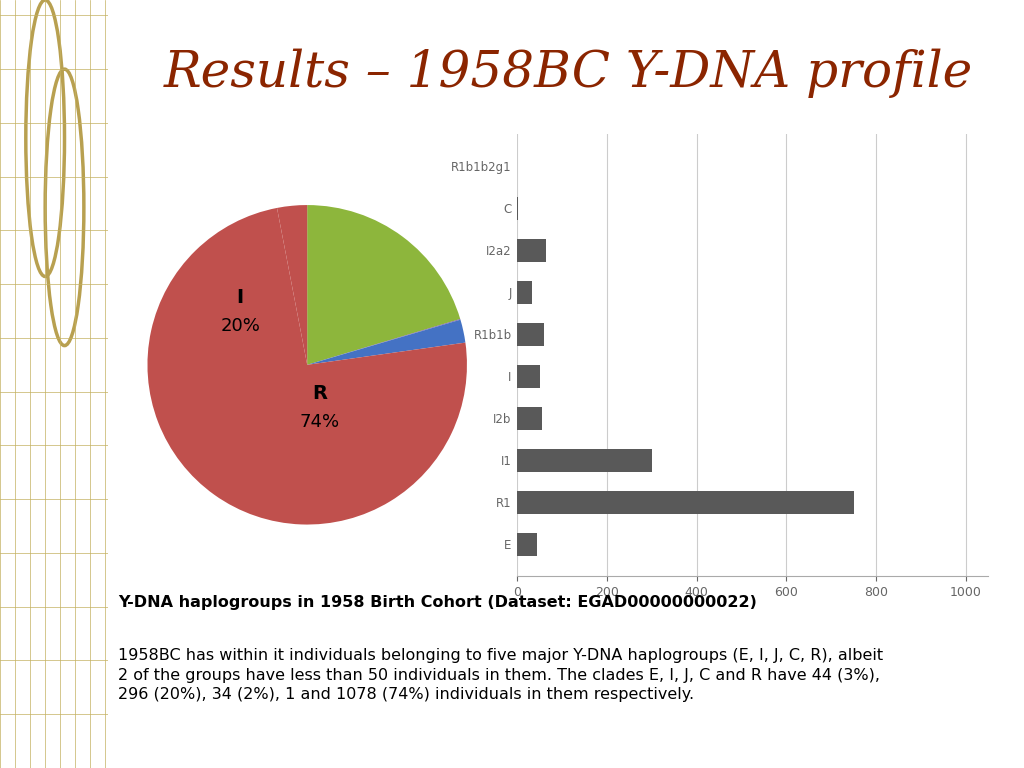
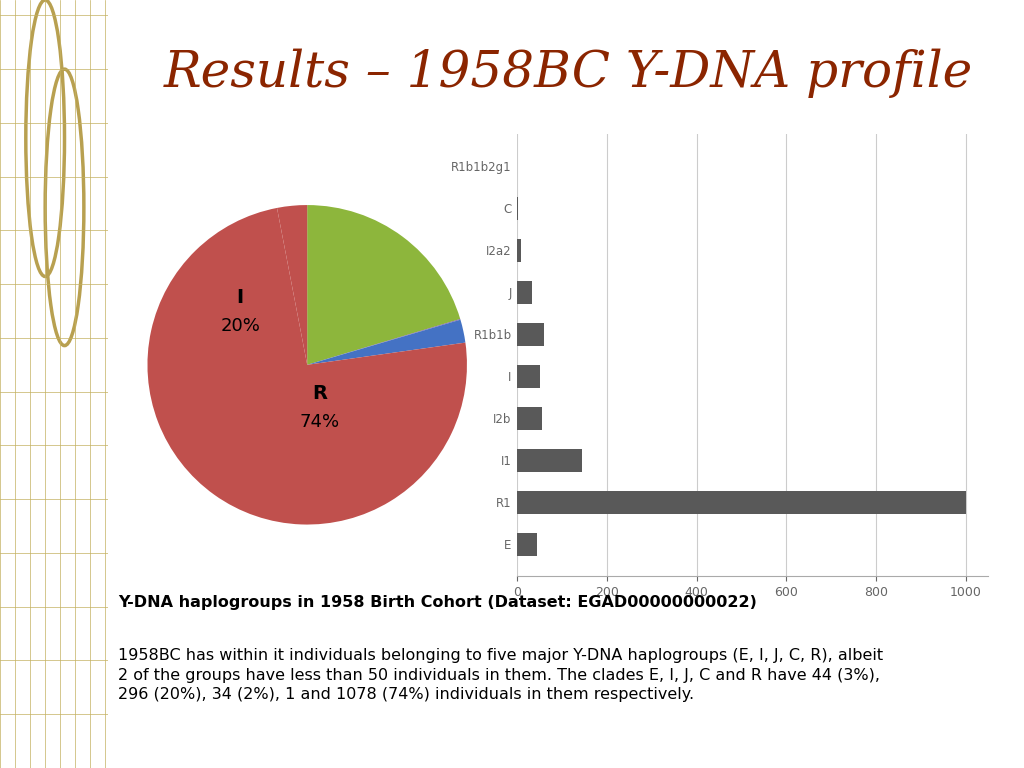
I2a2: 65 -> 8
I1: 300 -> 145
R1: 750 -> 1000
